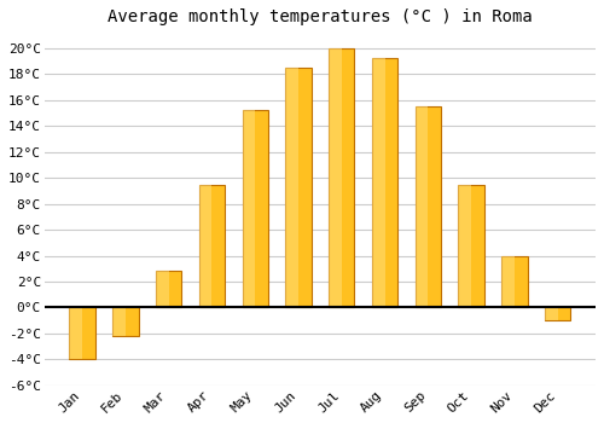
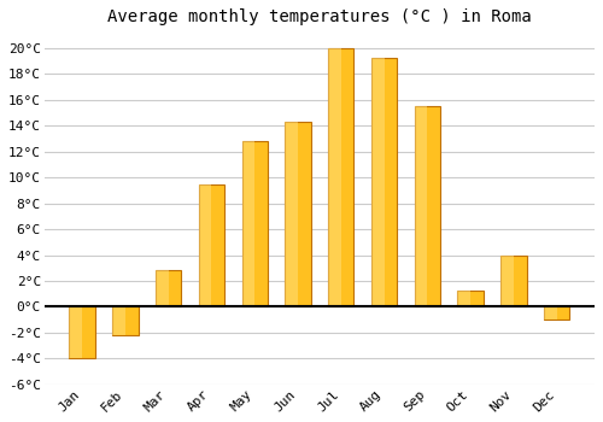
May: 15.2°C -> 12.8°C
Jun: 18.5°C -> 14.3°C
Oct: 9.5°C -> 1.3°C
